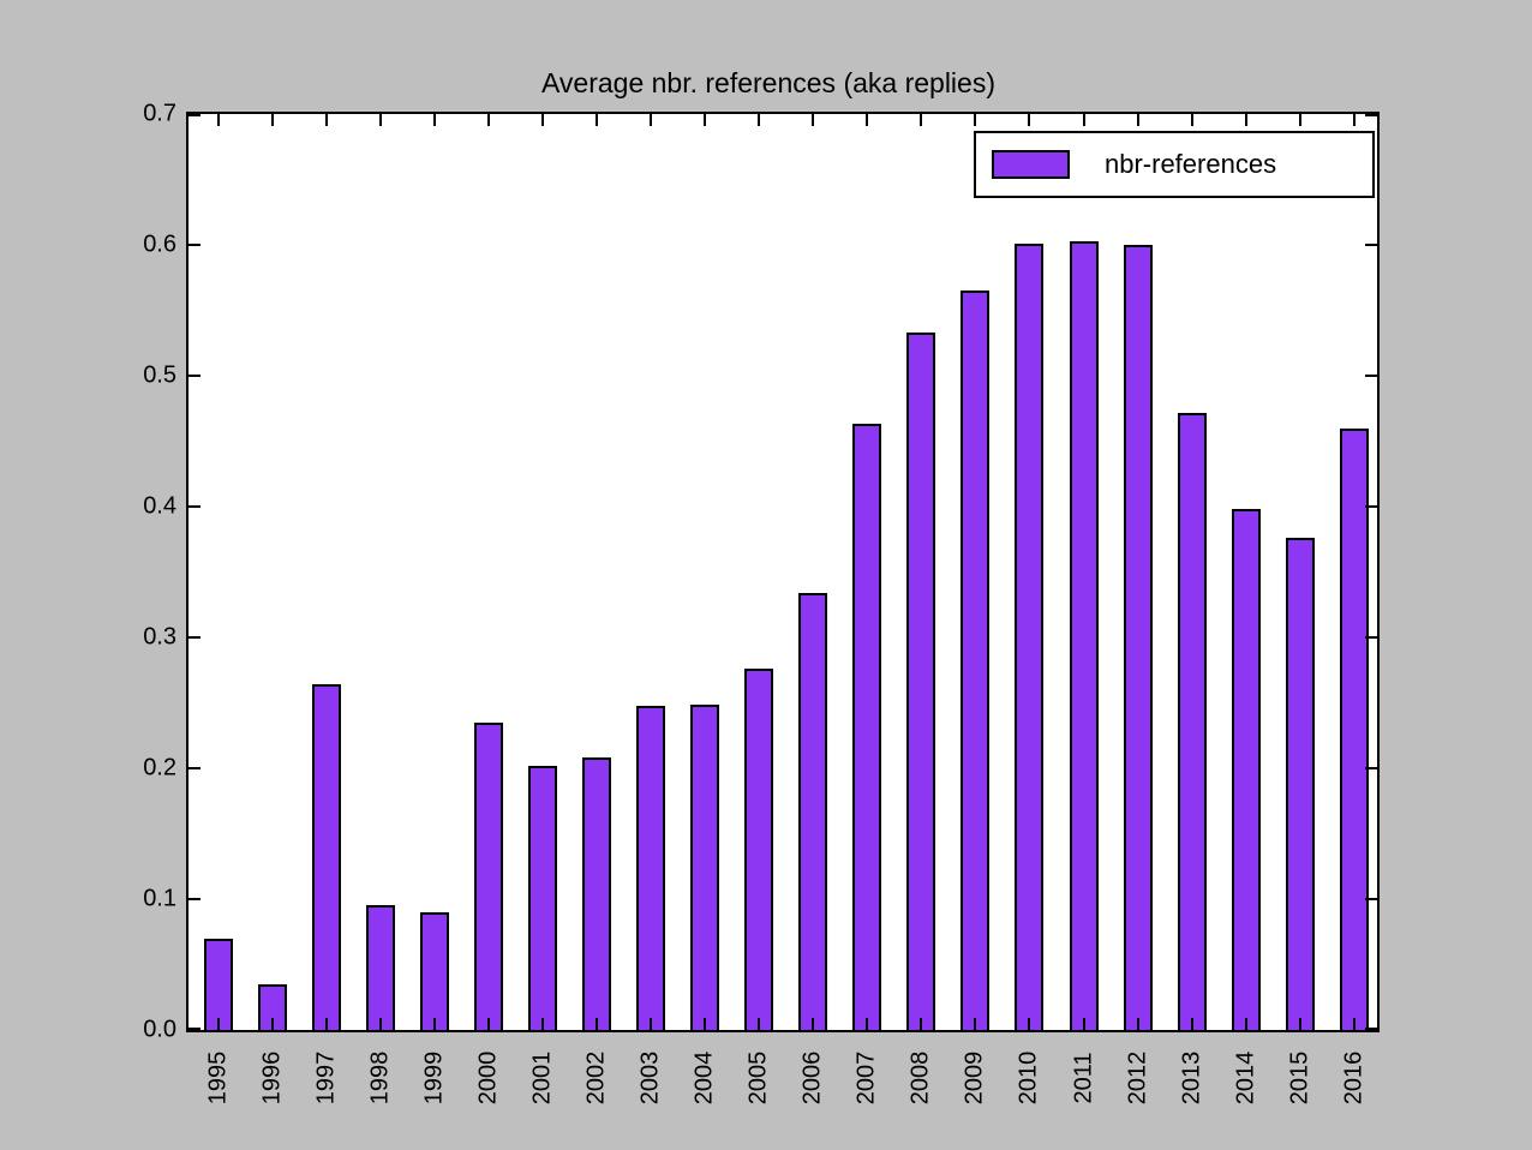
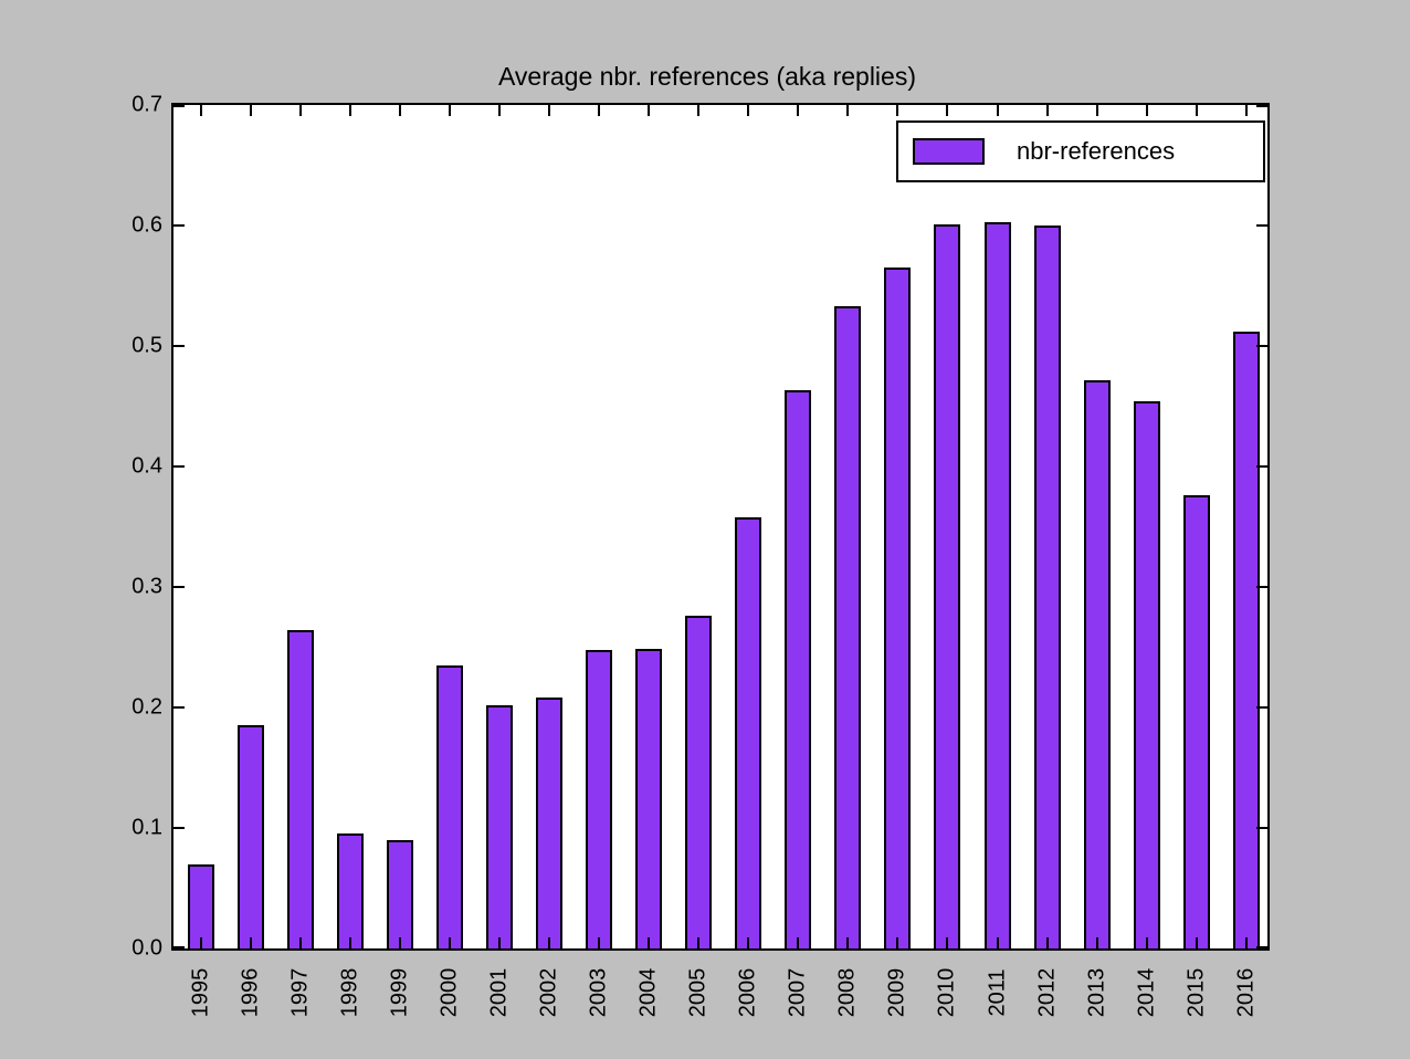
1996: 0.035 -> 0.185
2006: 0.334 -> 0.358
2014: 0.398 -> 0.454
2016: 0.460 -> 0.512
